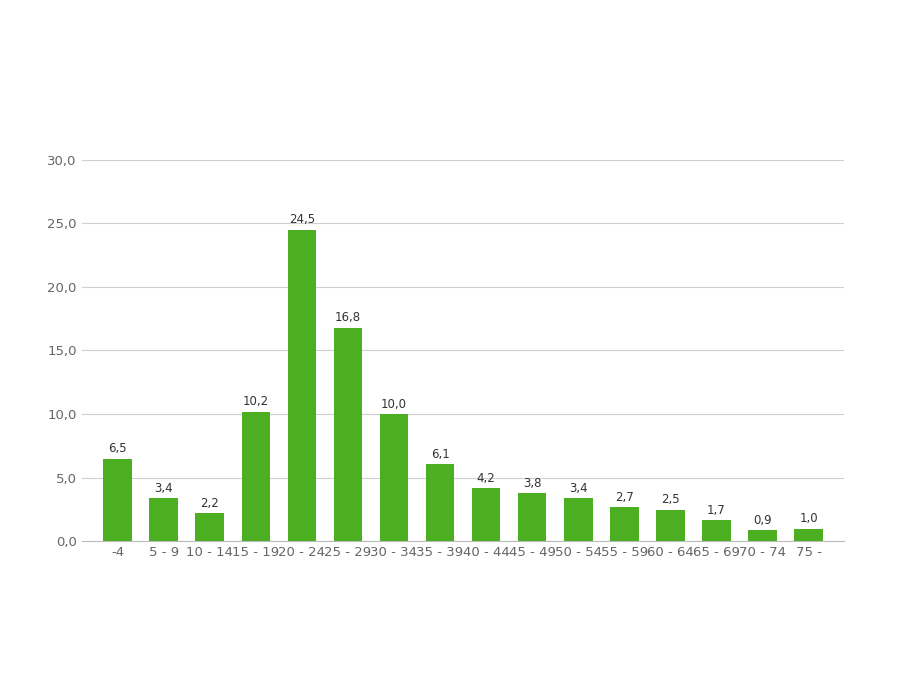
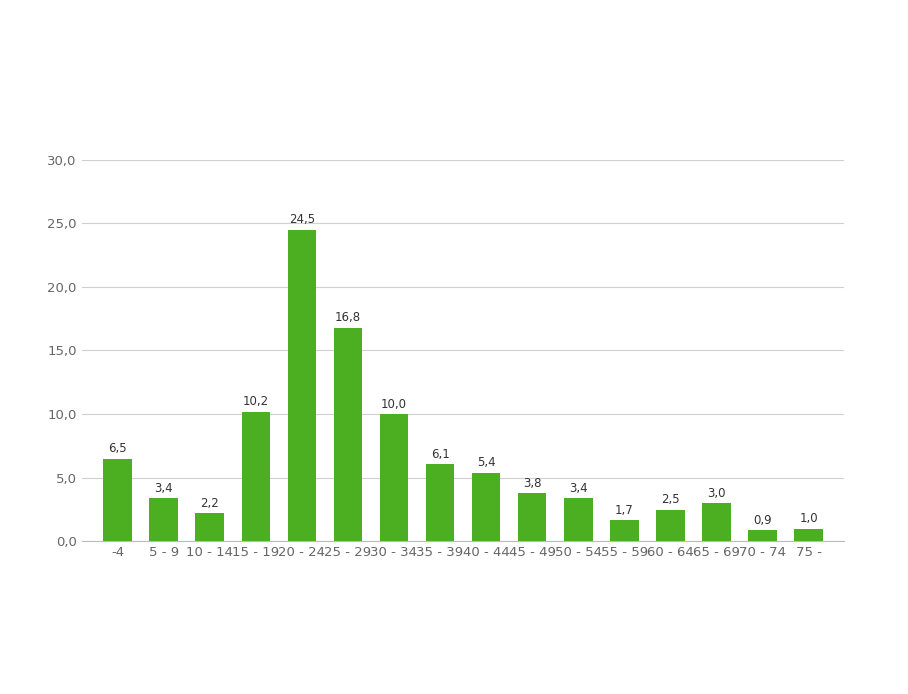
40 - 44: 4,2 -> 5,4
55 - 59: 2,7 -> 1,7
65 - 69: 1,7 -> 3,0
